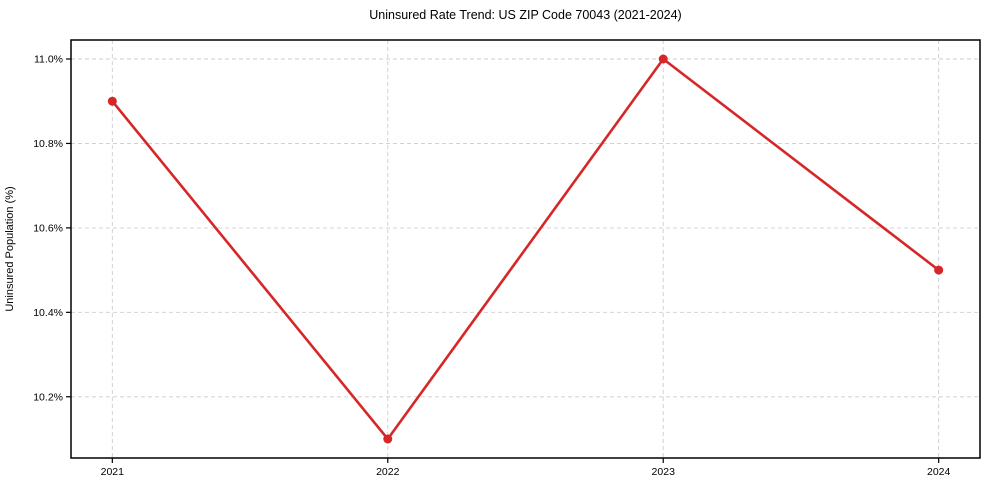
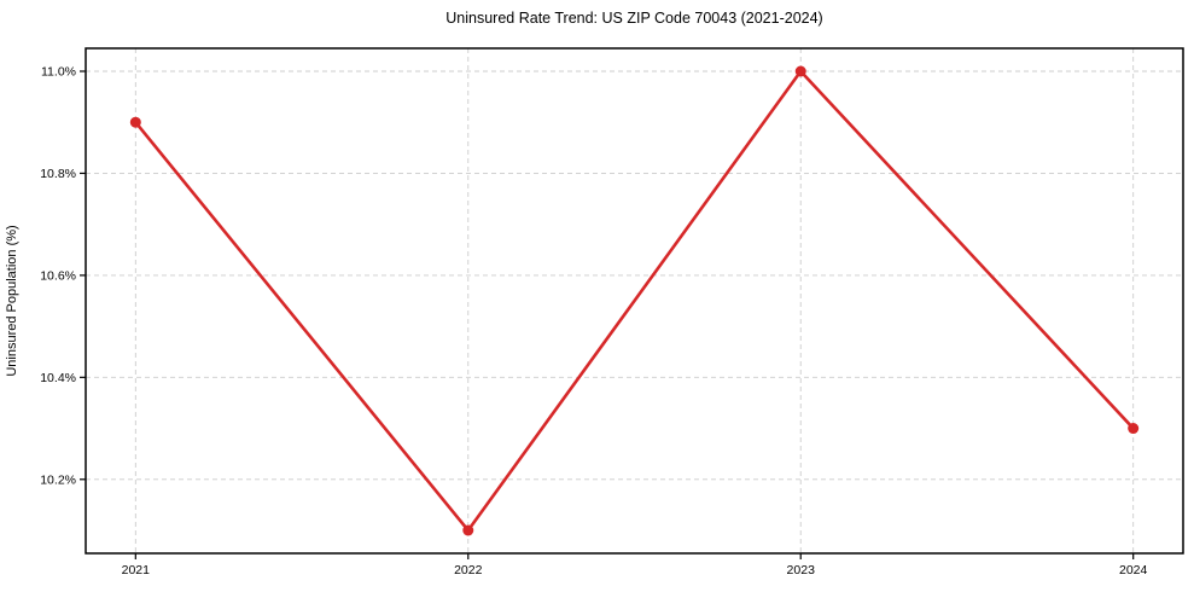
2024: 10.5% -> 10.3%
